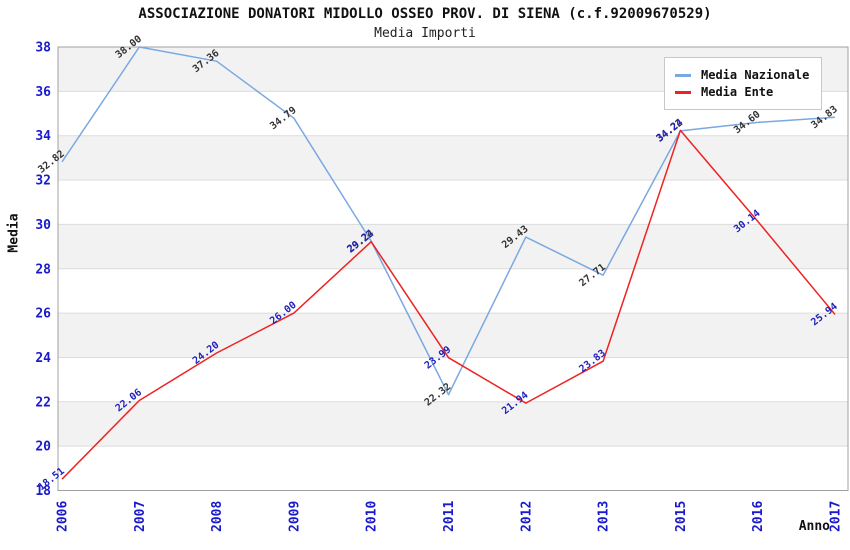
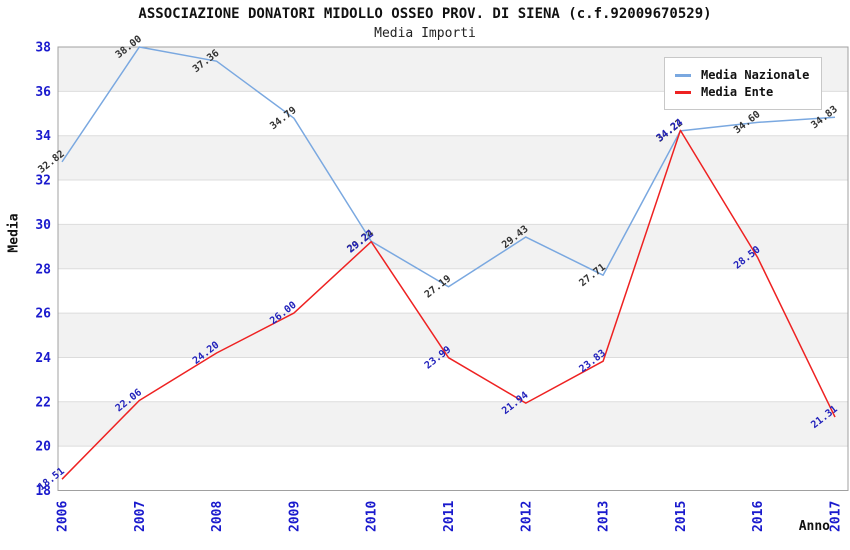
Media Nazionale/2011: 22.32 -> 27.19
Media Ente/2016: 30.14 -> 28.50
Media Ente/2017: 25.94 -> 21.31
